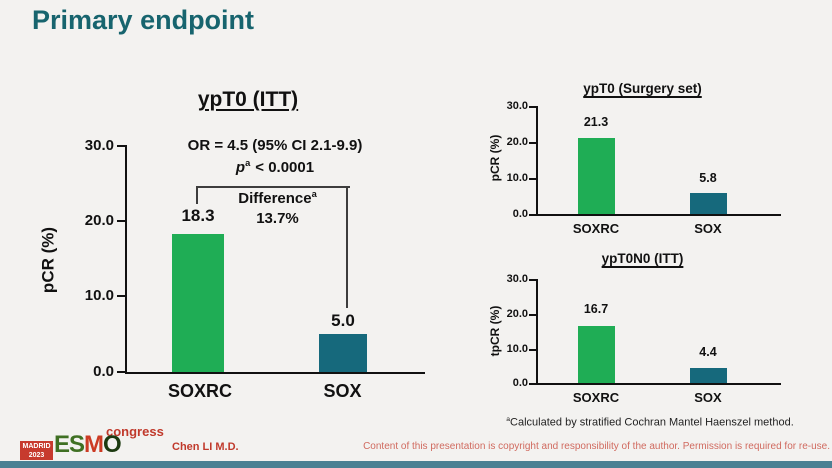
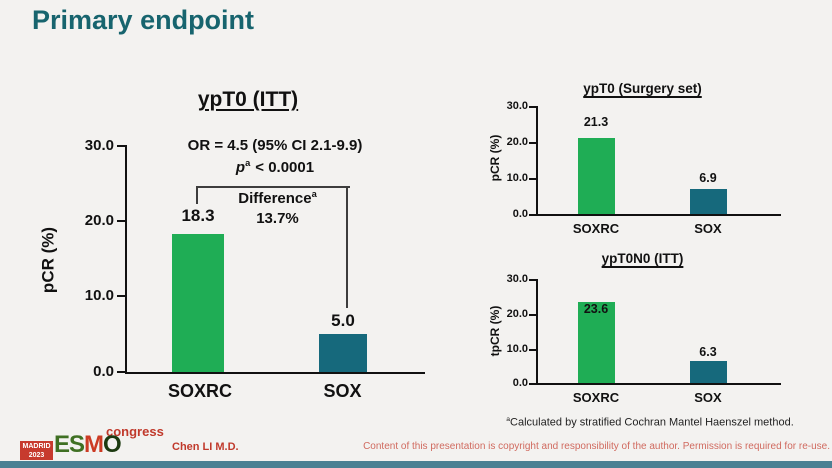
ypT0 (Surgery set)/SOX: 5.8 -> 6.9
ypT0N0 (ITT)/SOXRC: 16.7 -> 23.6
ypT0N0 (ITT)/SOX: 4.4 -> 6.3
